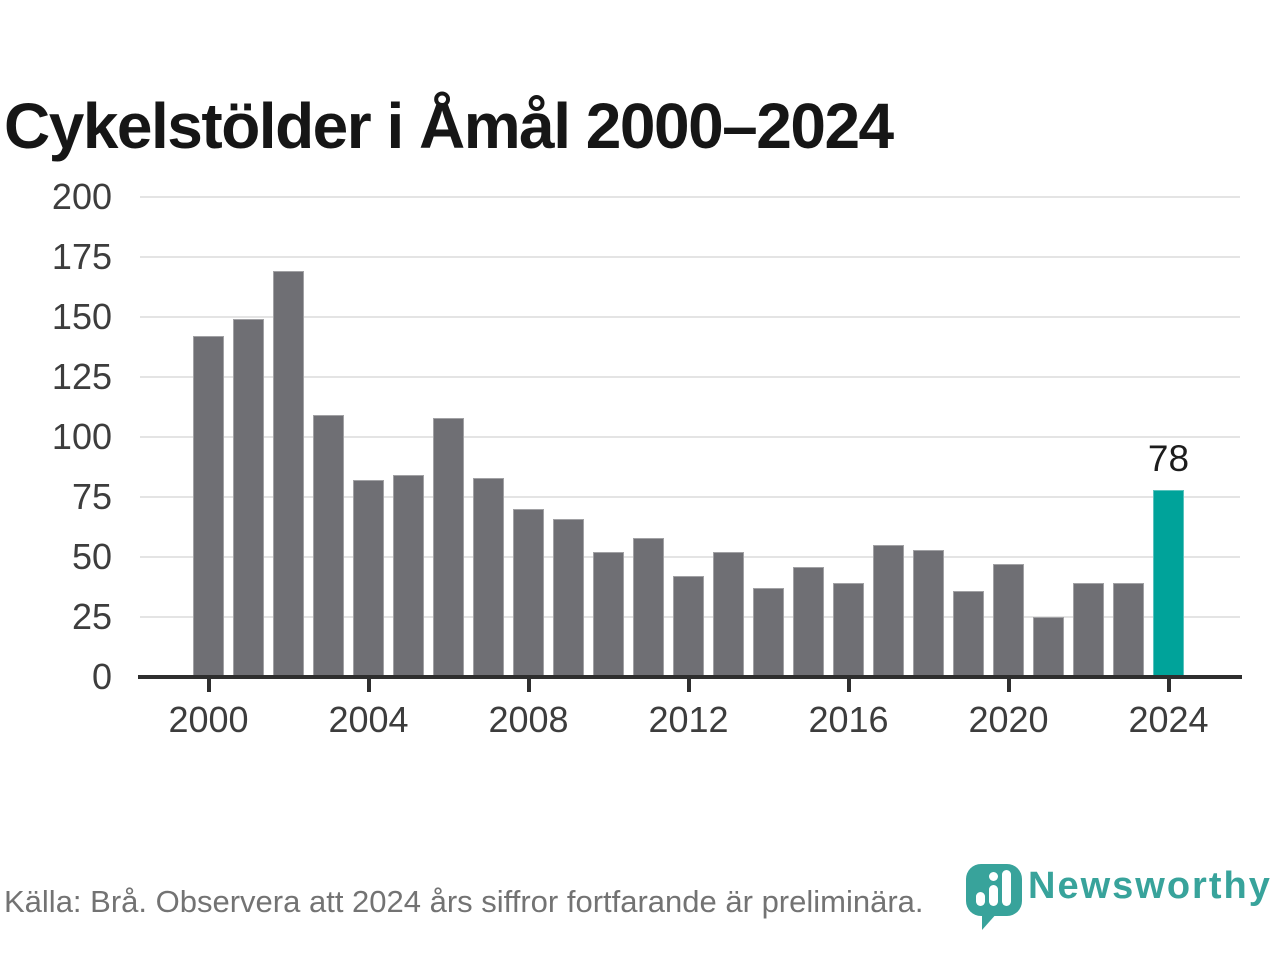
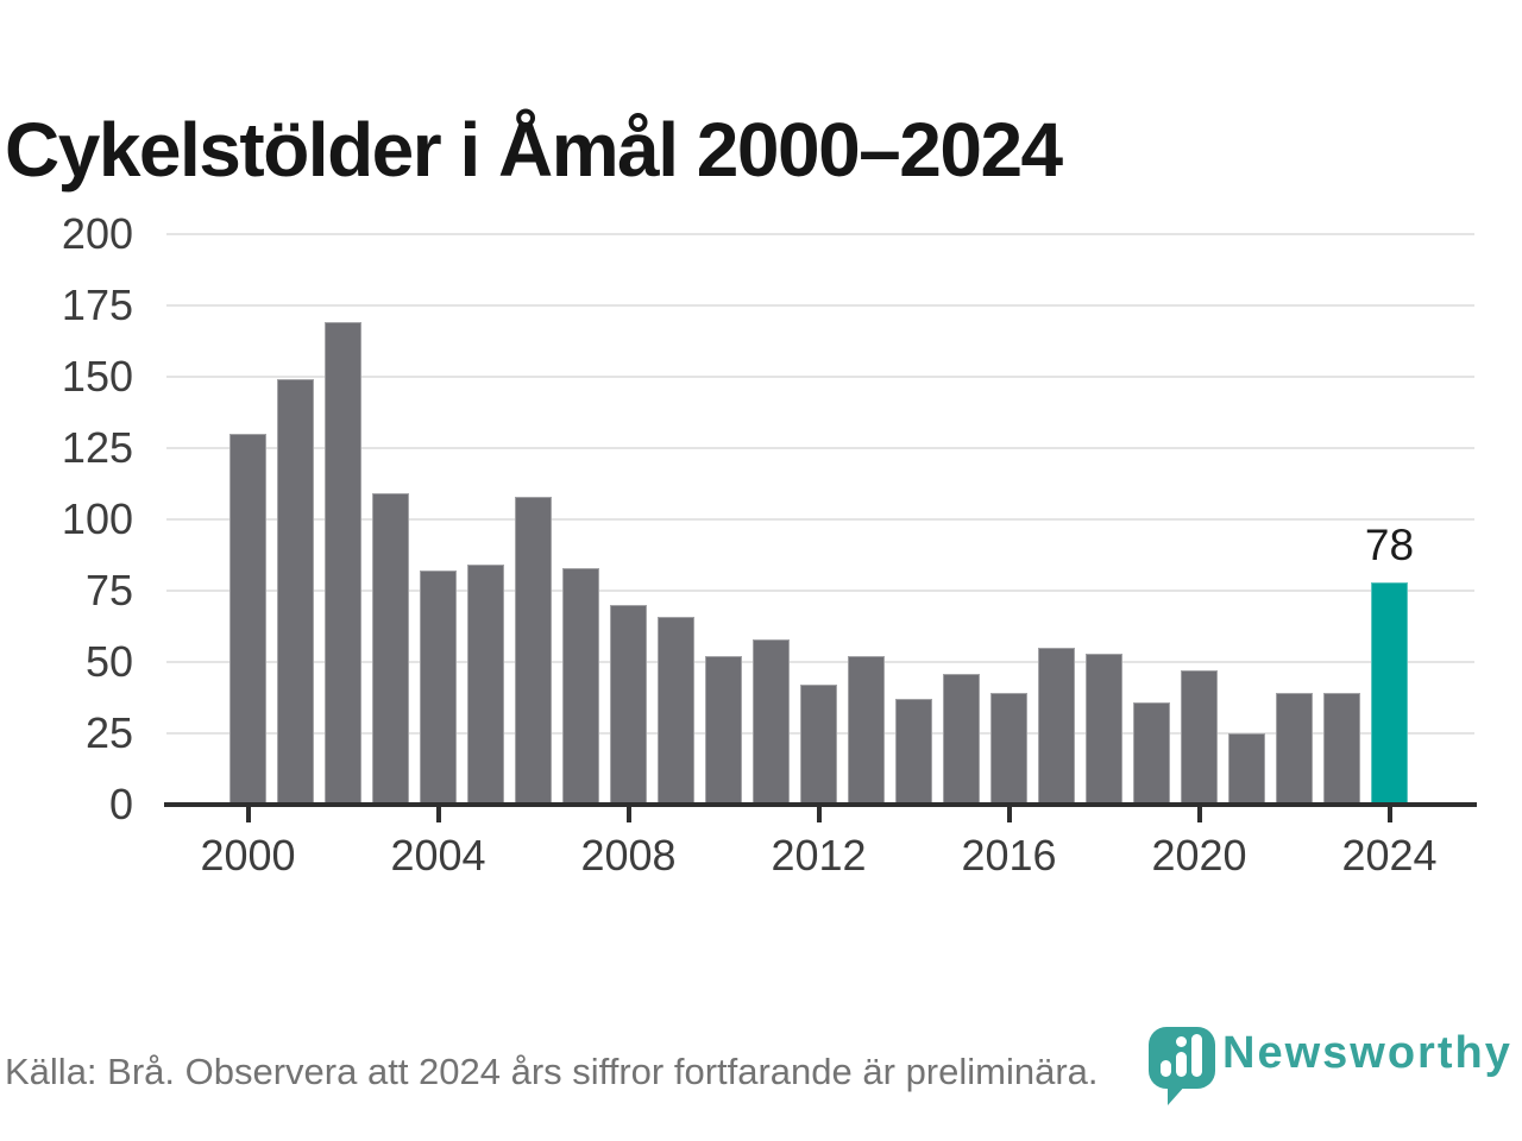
2000: 142 -> 130
